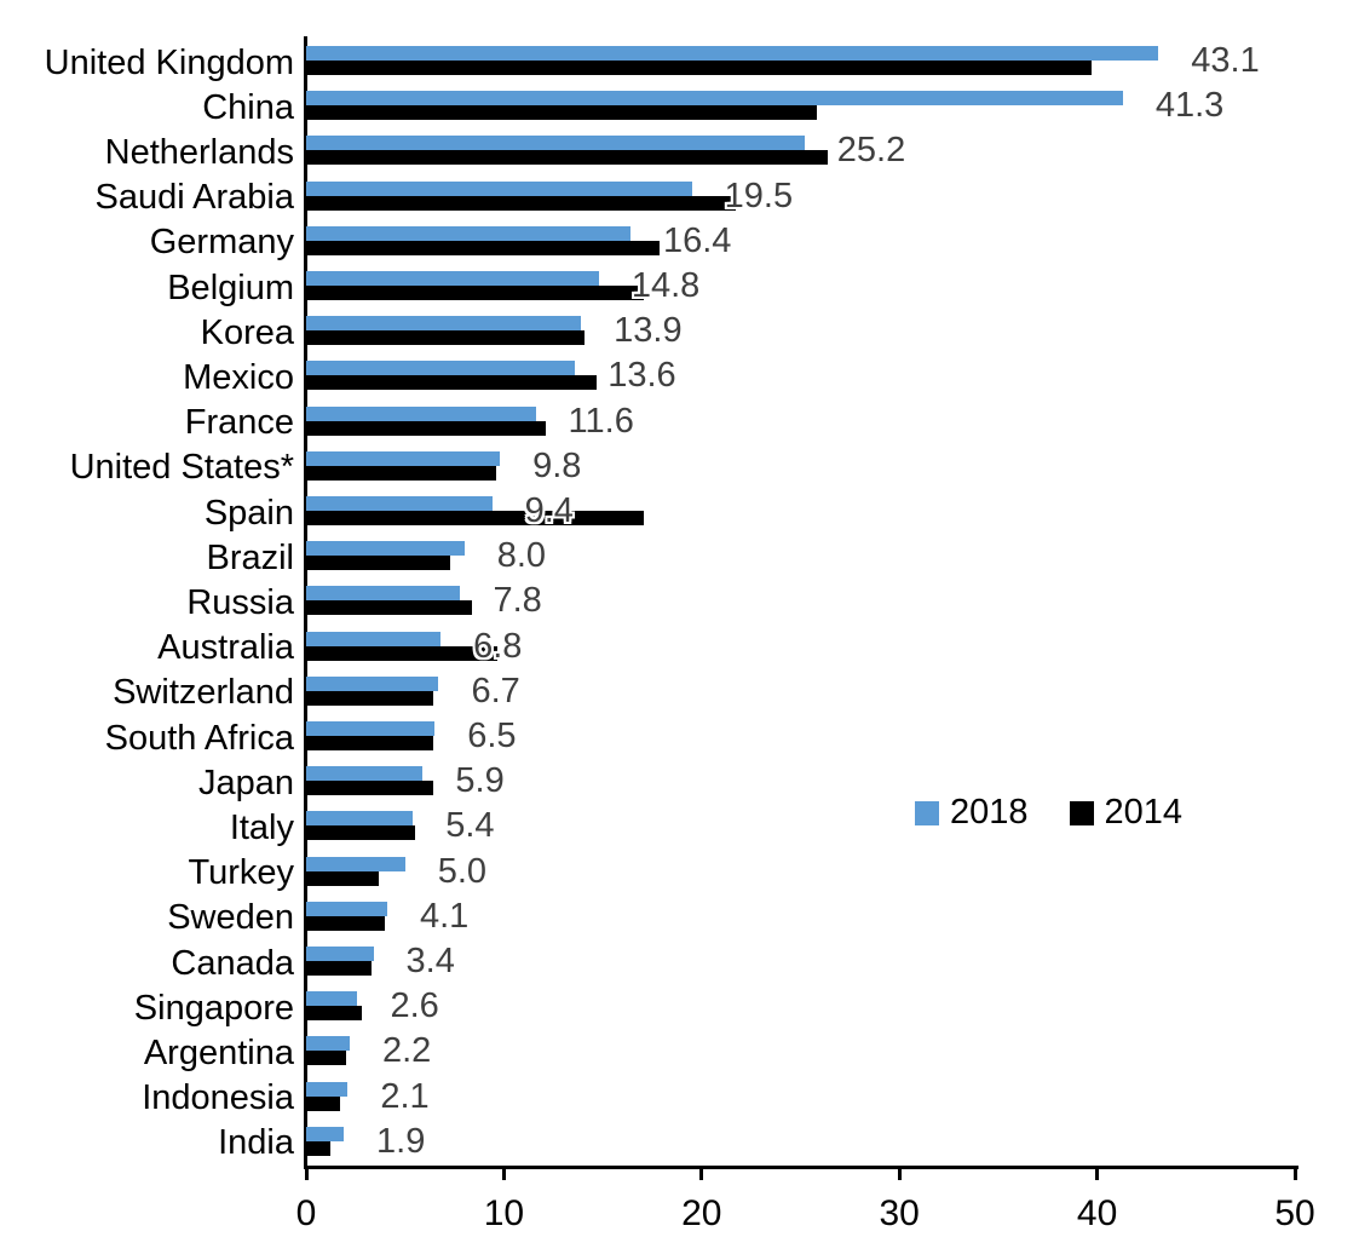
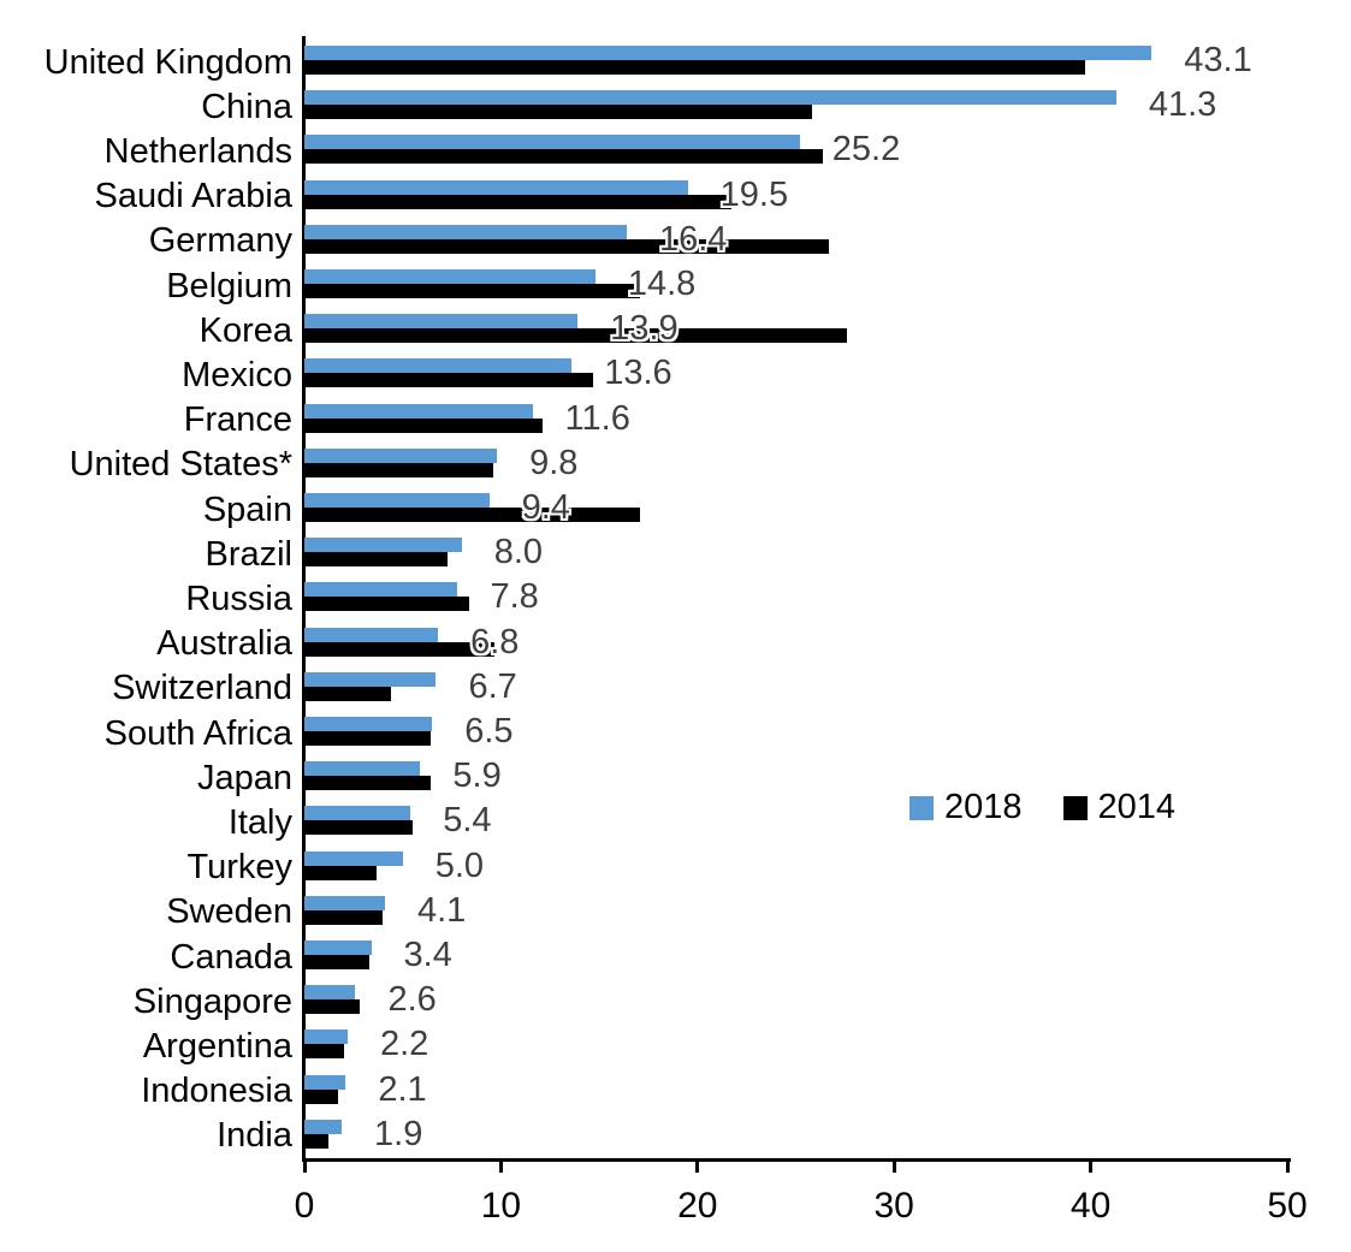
2014/Germany: 17.9 -> 26.7
2014/Korea: 14.1 -> 27.6
2014/Switzerland: 6.4 -> 4.4
